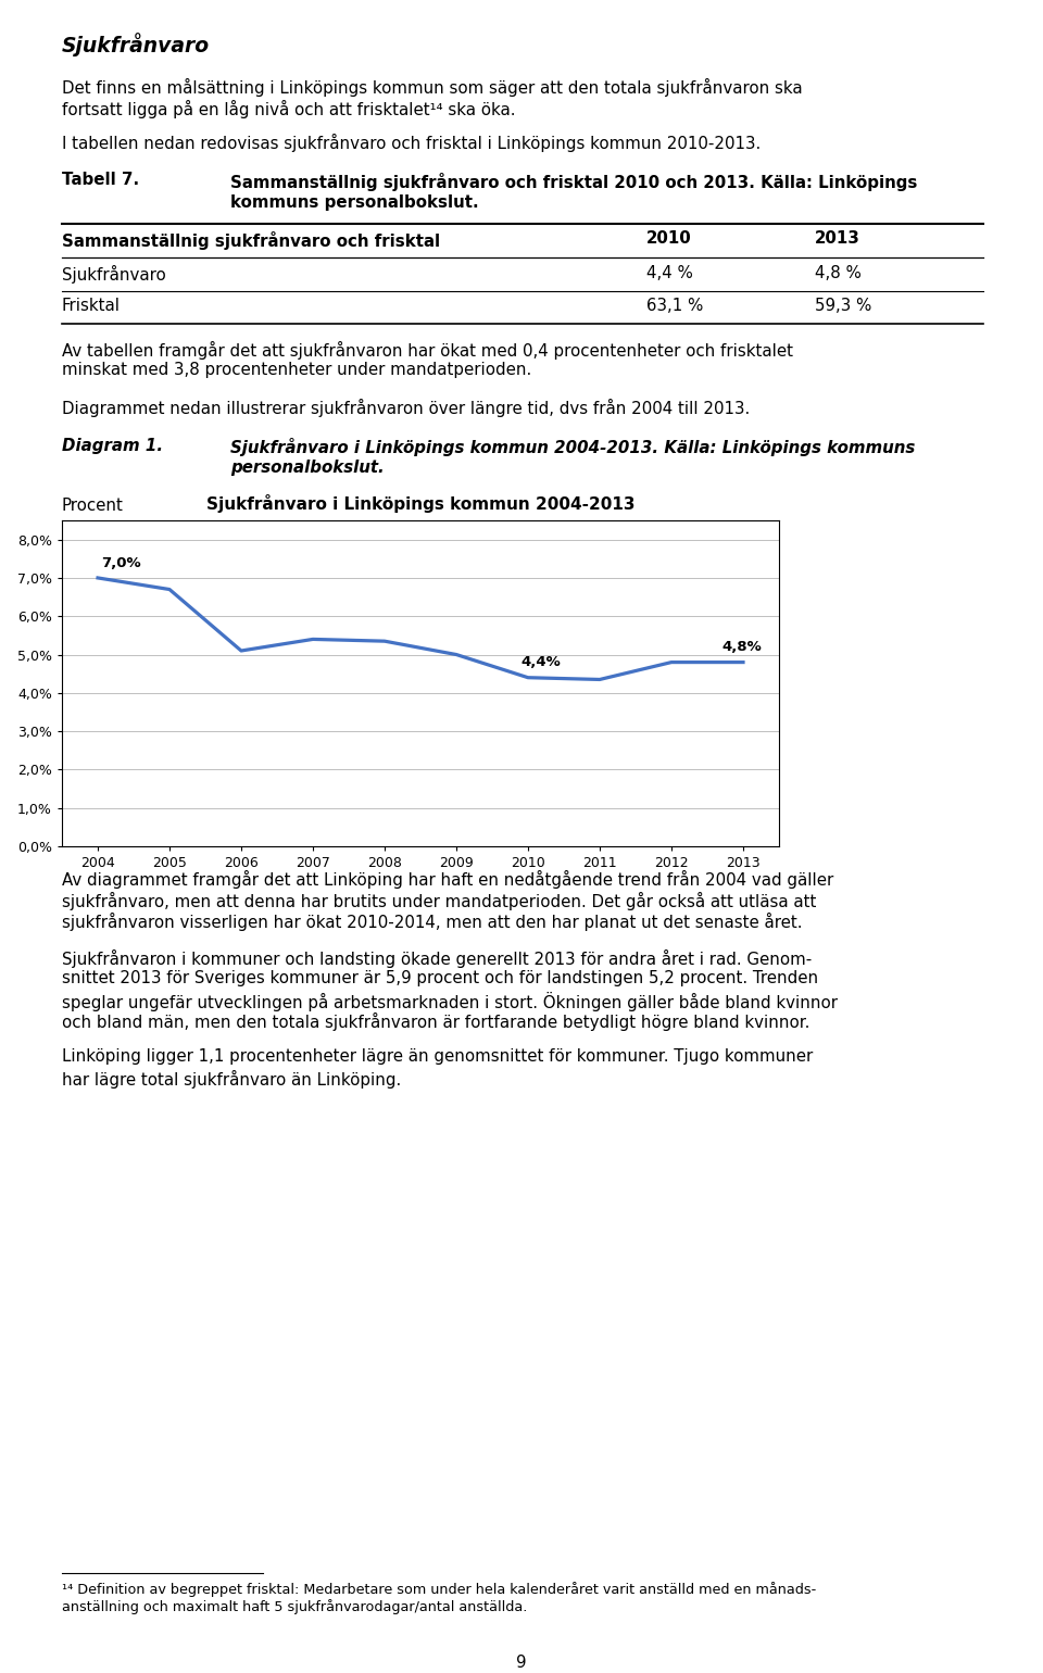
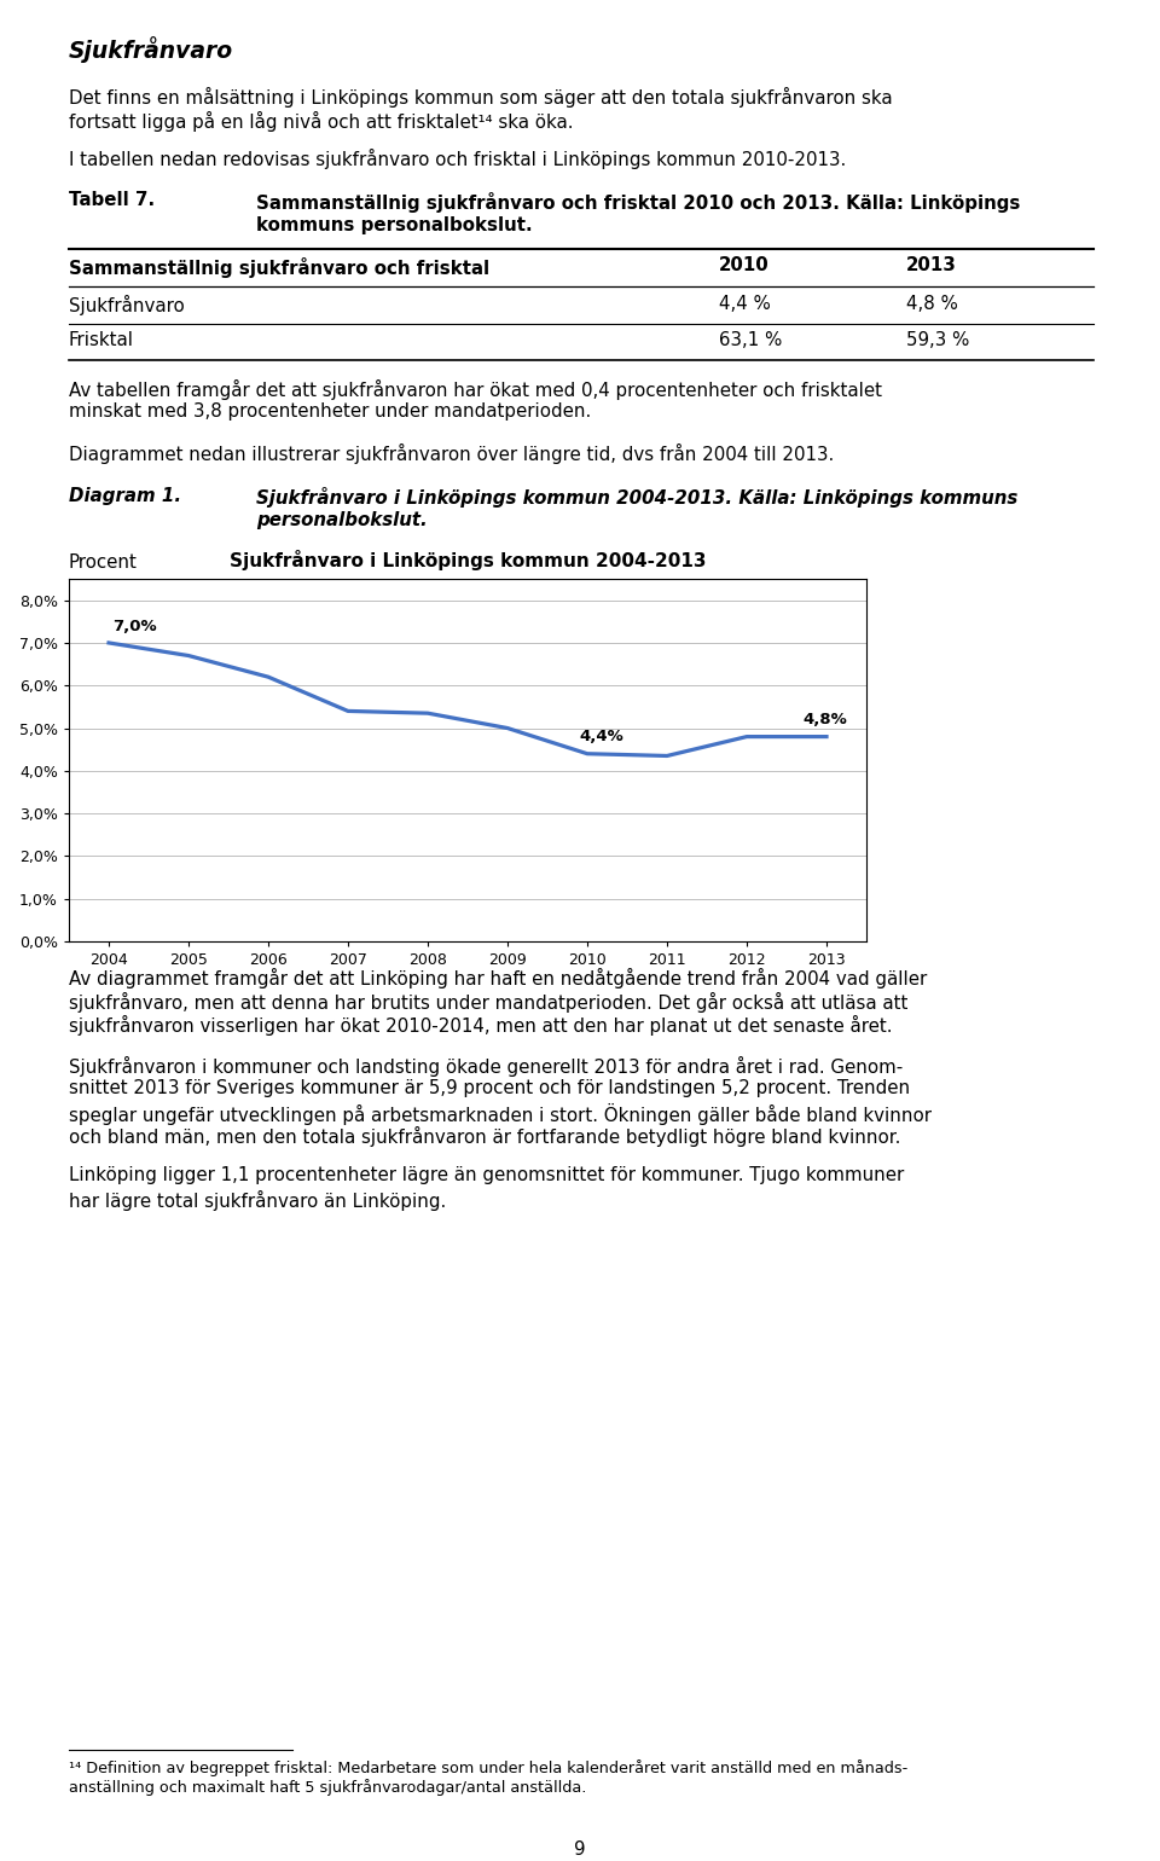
2006: 5,10% -> 6,20%
